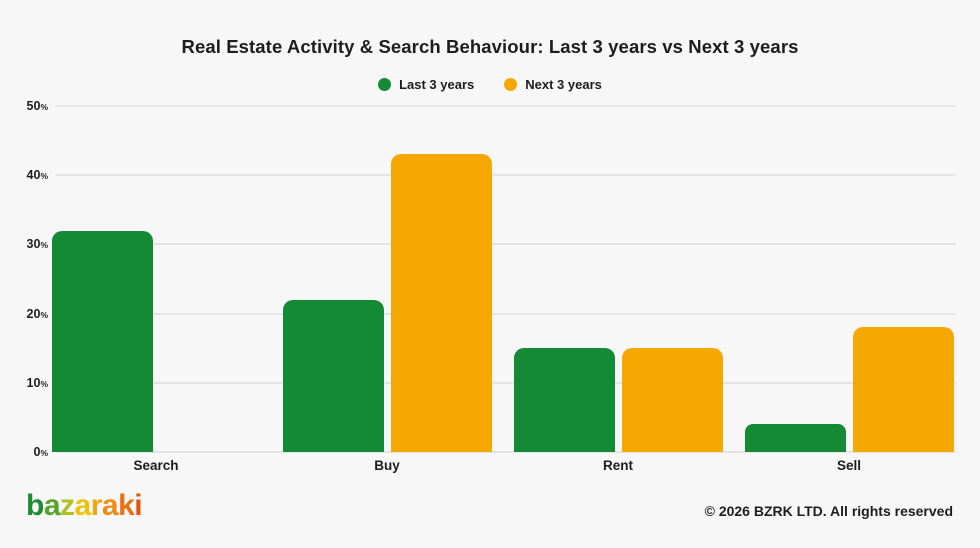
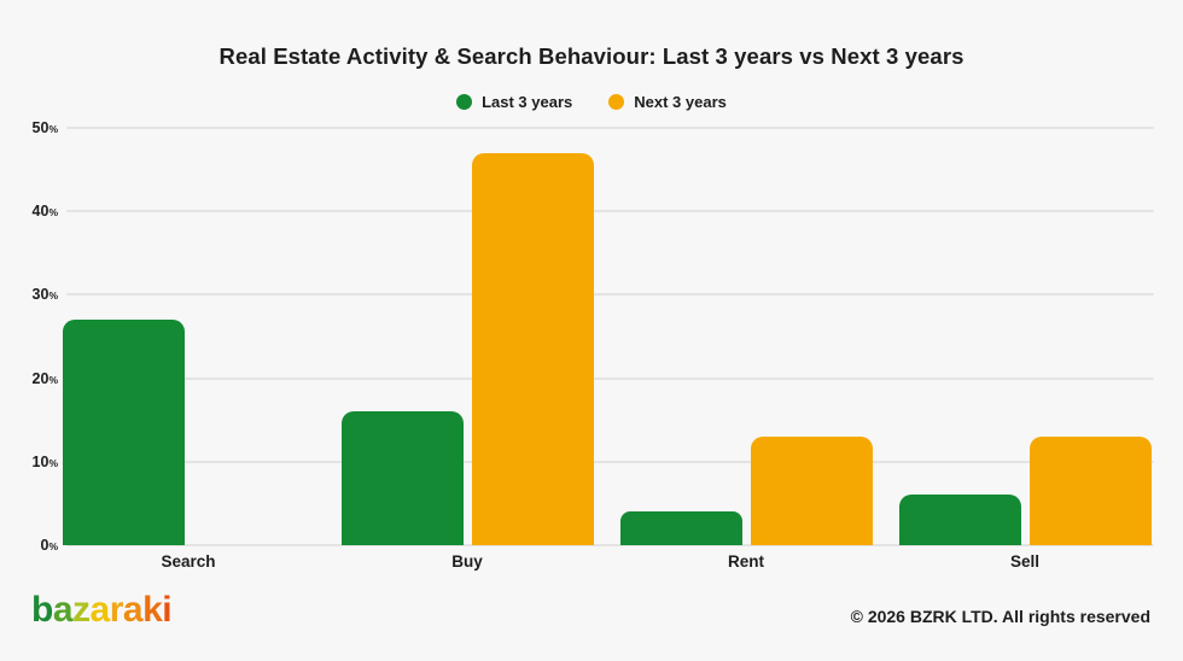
Last 3 years/Search: 32 -> 27
Last 3 years/Buy: 22 -> 16
Next 3 years/Buy: 43 -> 47
Last 3 years/Rent: 15 -> 4
Next 3 years/Rent: 15 -> 13
Last 3 years/Sell: 4 -> 6
Next 3 years/Sell: 18 -> 13
